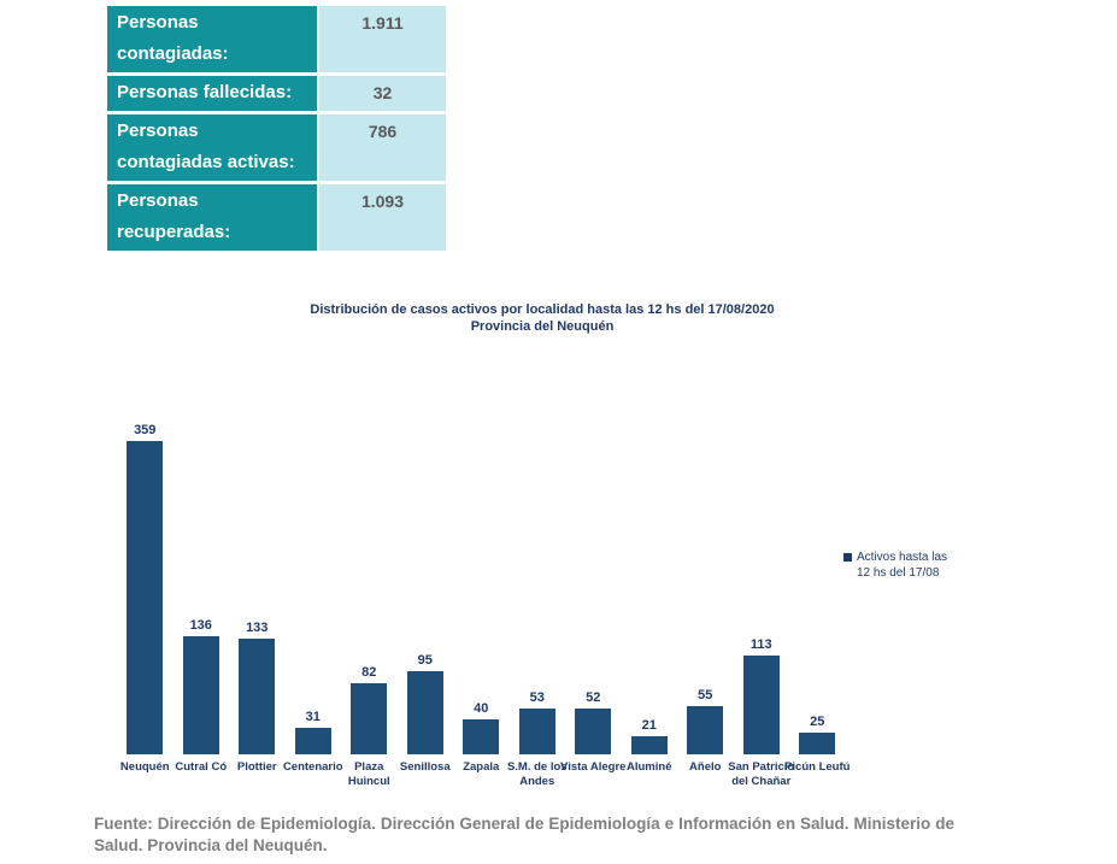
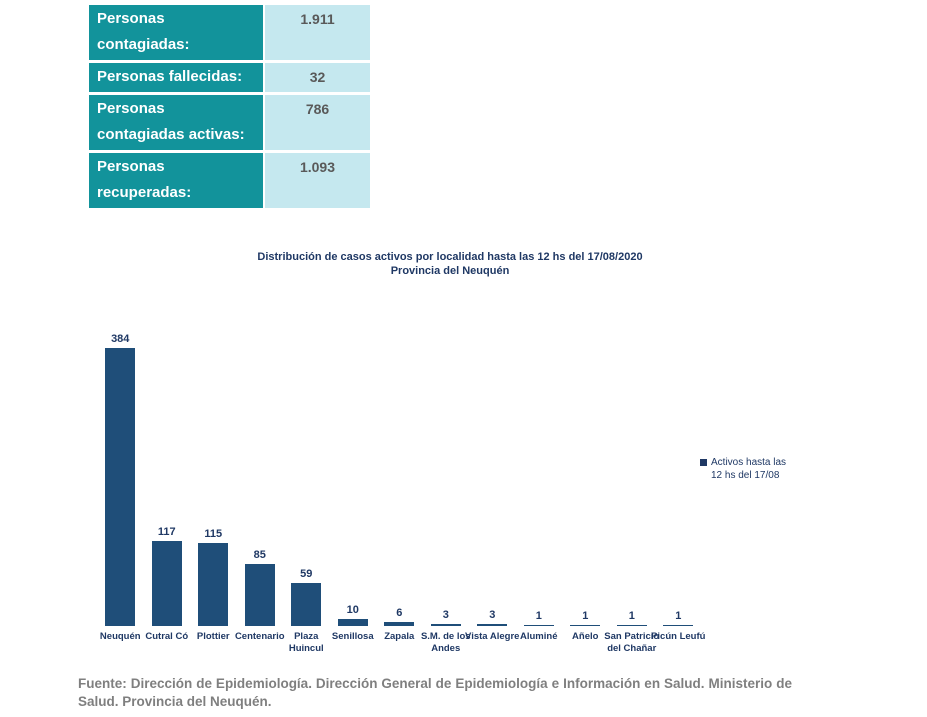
Neuquén: 359 -> 384
Cutral Có: 136 -> 117
Plottier: 133 -> 115
Centenario: 31 -> 85
Plaza Huincul: 82 -> 59
Senillosa: 95 -> 10
Zapala: 40 -> 6
S.M. de los Andes: 53 -> 3
Vista Alegre: 52 -> 3
Aluminé: 21 -> 1
Añelo: 55 -> 1
San Patricio del Chañar: 113 -> 1
Picún Leufú: 25 -> 1
